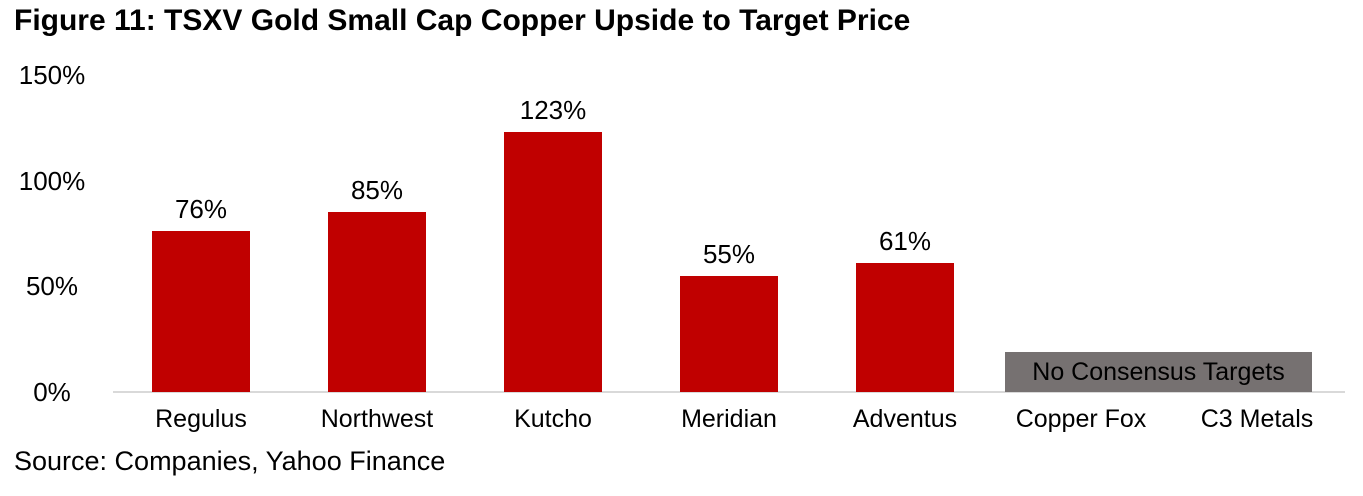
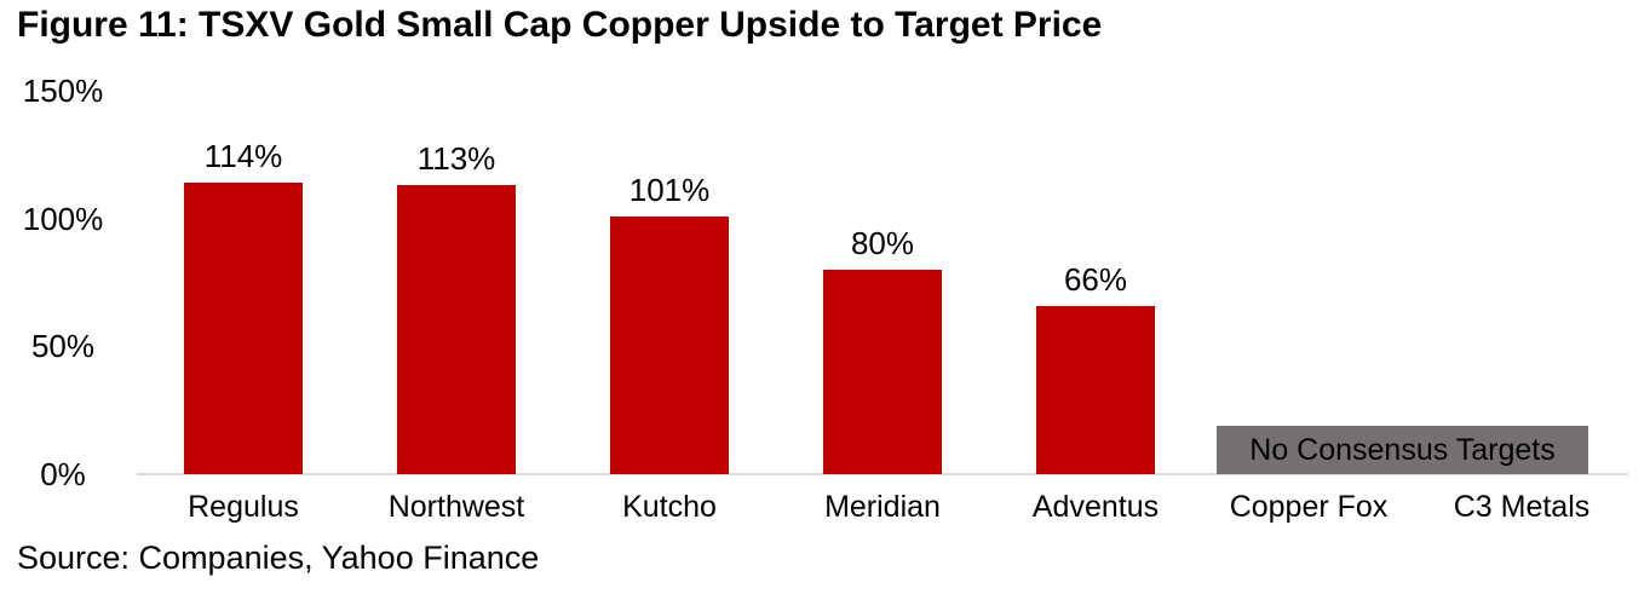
Regulus: 76% -> 114%
Northwest: 85% -> 113%
Kutcho: 123% -> 101%
Meridian: 55% -> 80%
Adventus: 61% -> 66%
